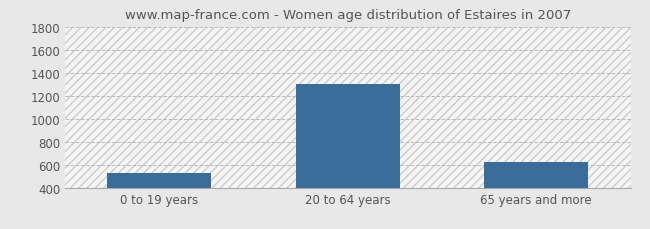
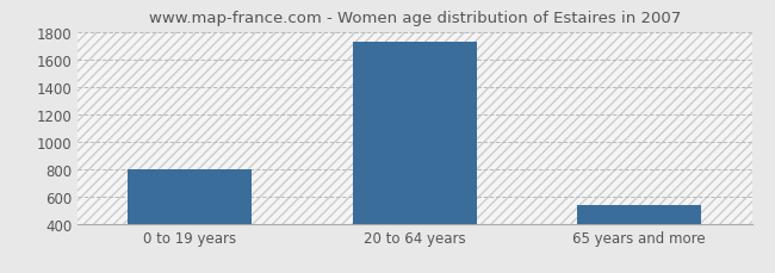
0 to 19 years: 530 -> 800
20 to 64 years: 1300 -> 1720
65 years and more: 620 -> 540
